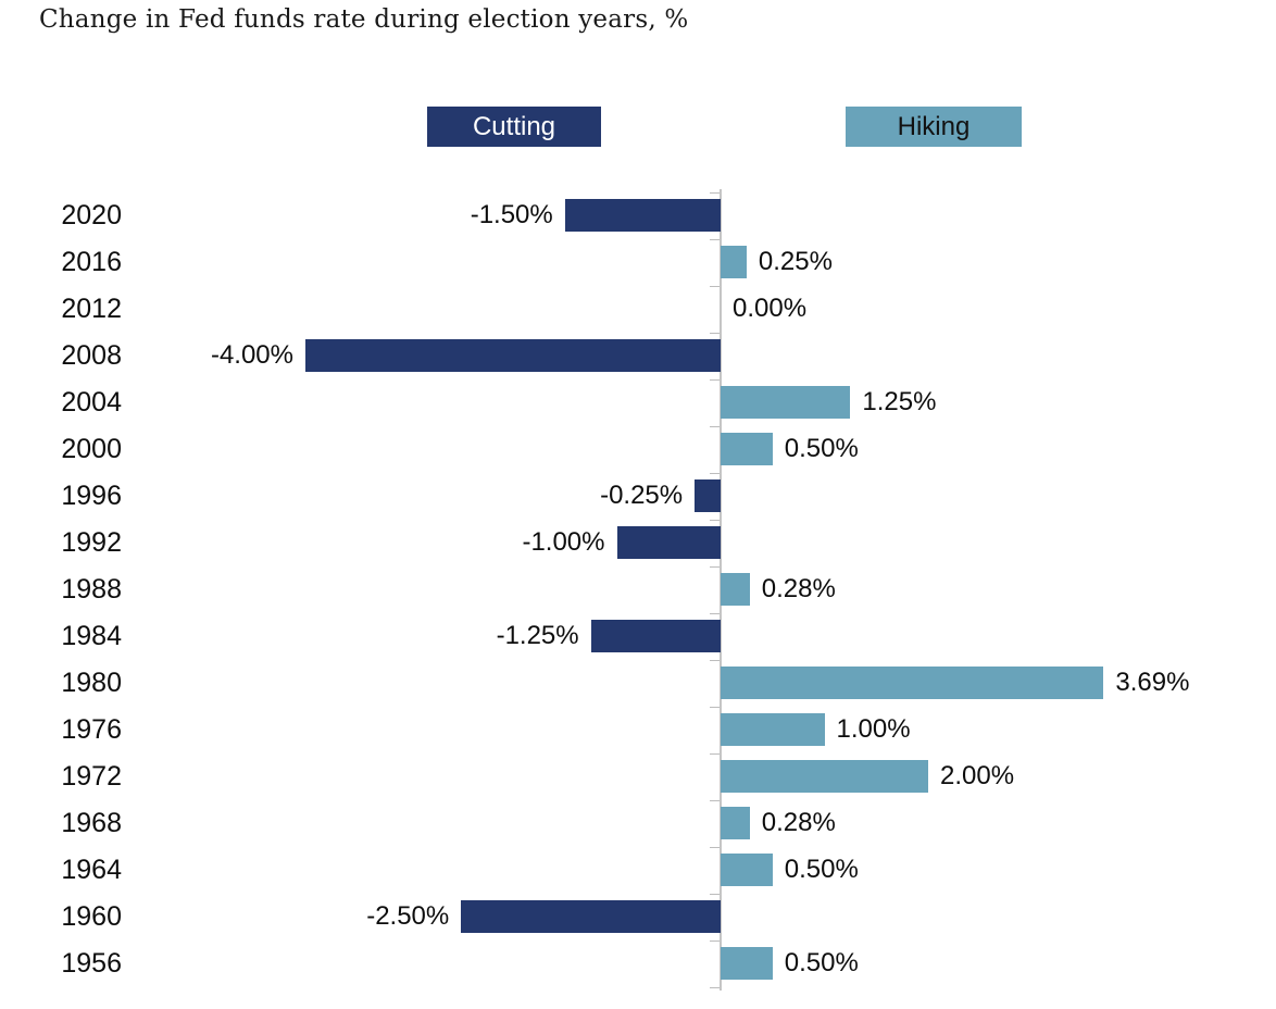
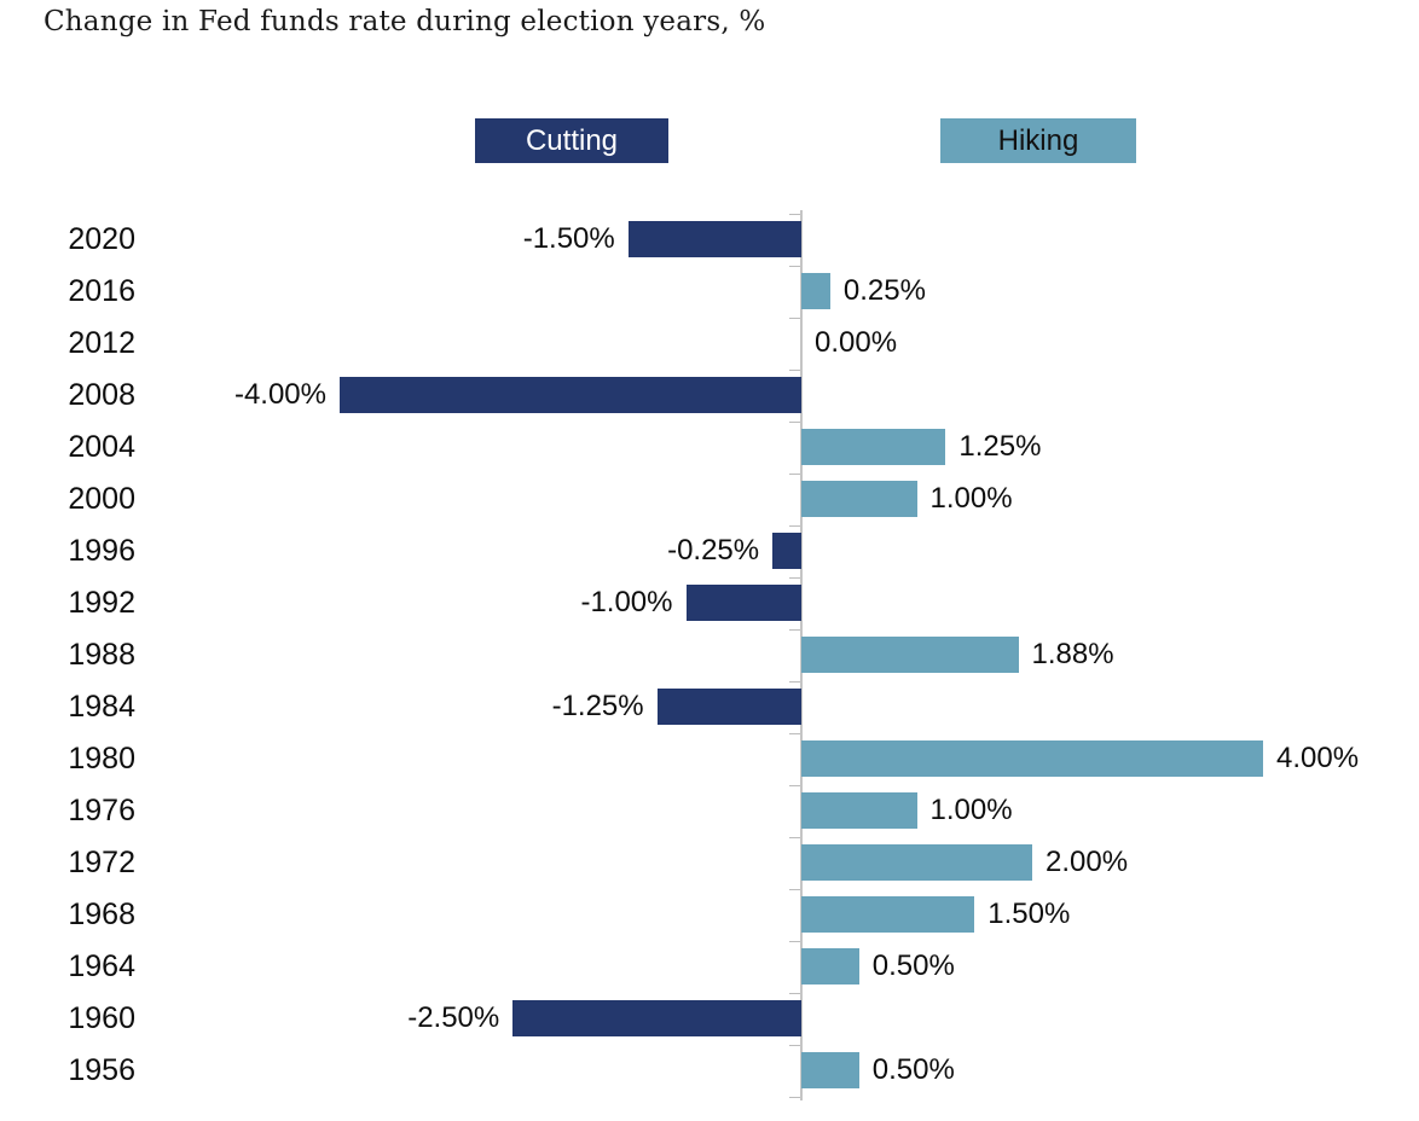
2000: 0.50% -> 1.00%
1988: 0.28% -> 1.88%
1980: 3.69% -> 4.00%
1968: 0.28% -> 1.50%
